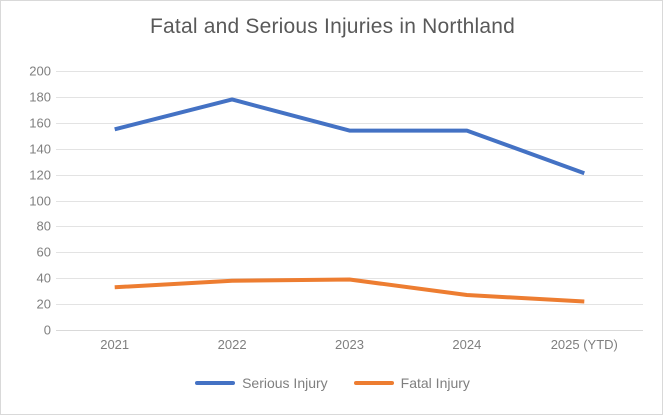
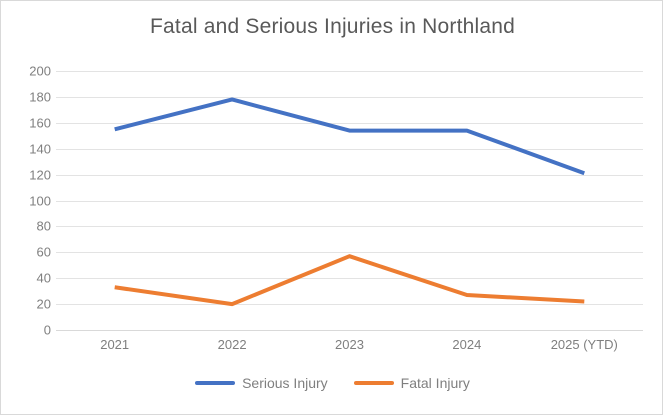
Fatal Injury/2022: 38 -> 20
Fatal Injury/2023: 39 -> 57
